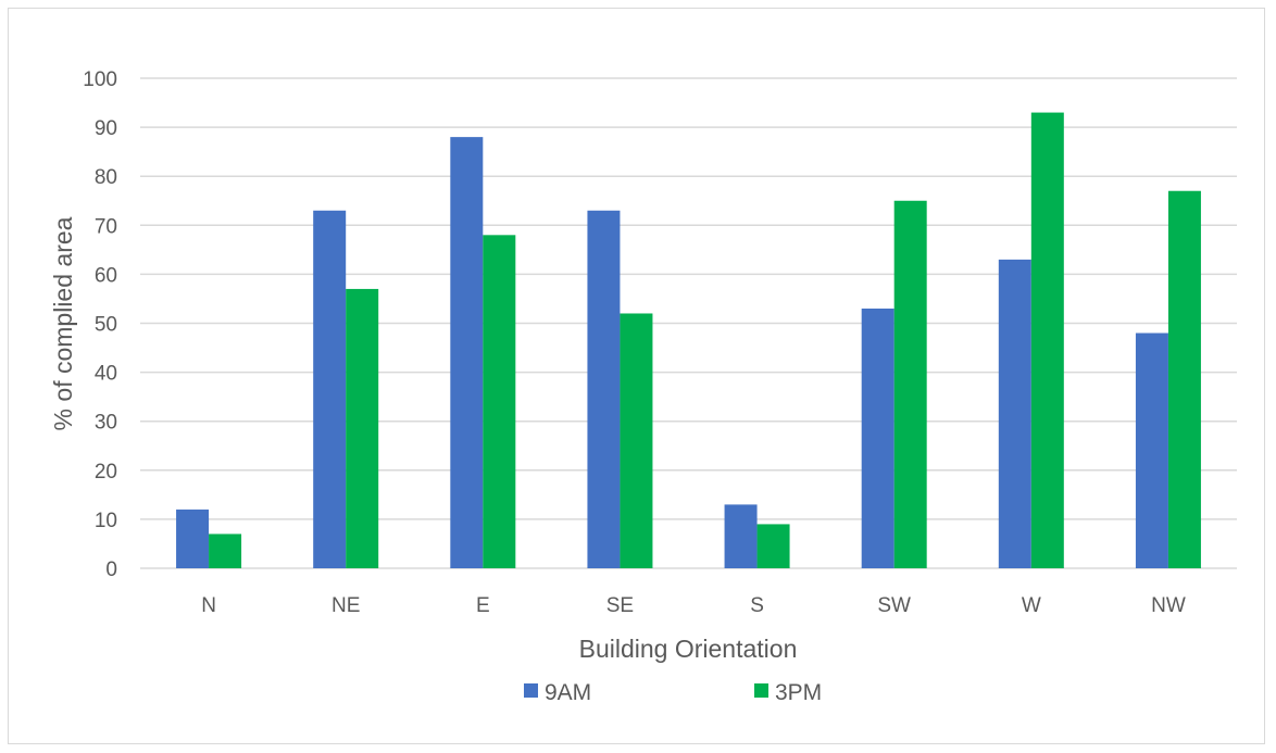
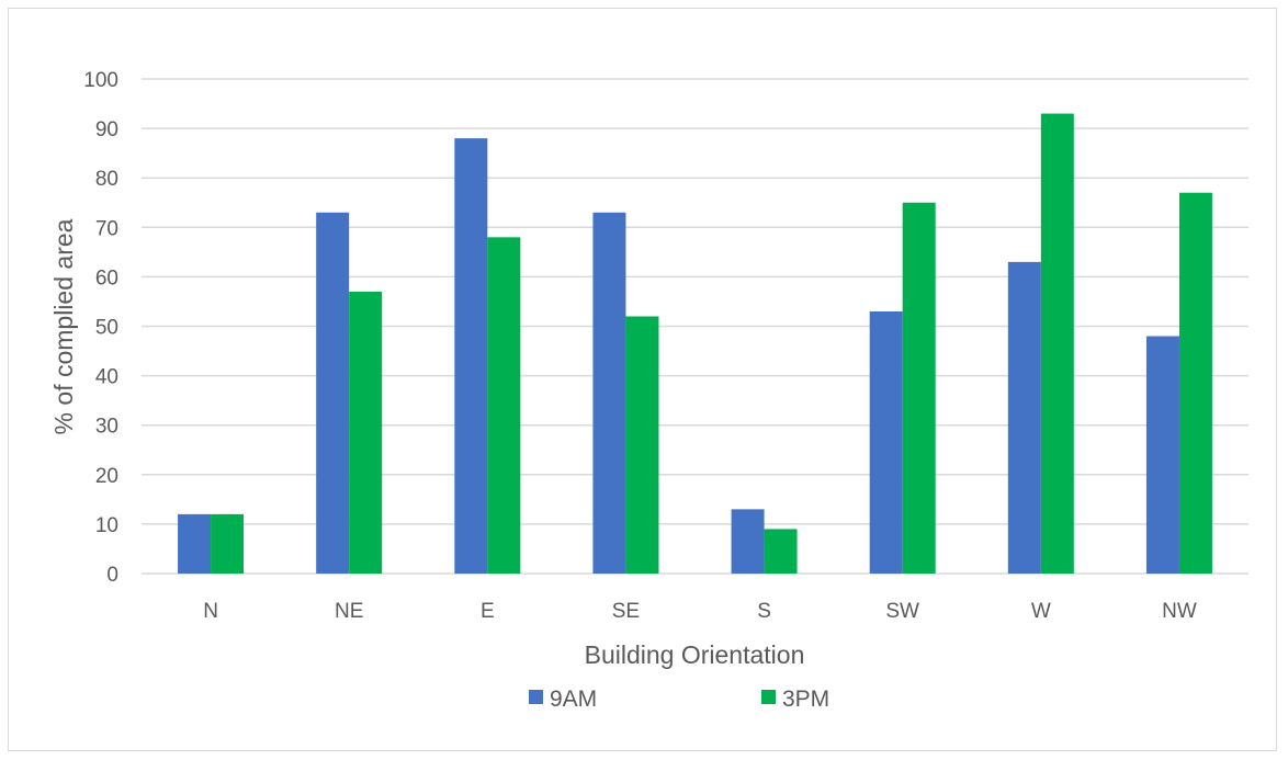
3PM/N: 7 -> 12
